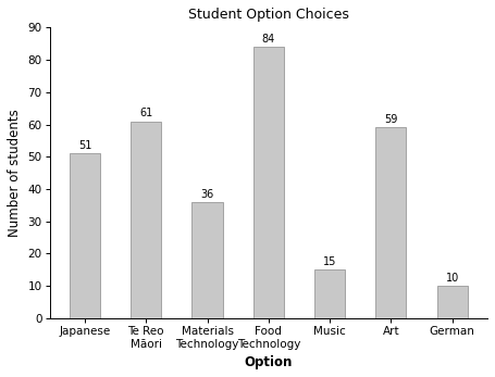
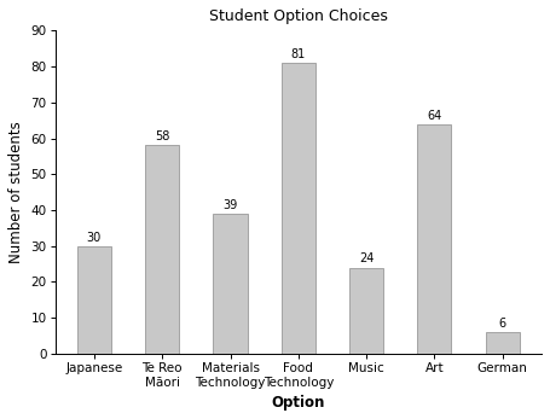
Japanese: 51 -> 30
Te Reo Māori: 61 -> 58
Materials Technology: 36 -> 39
Food Technology: 84 -> 81
Music: 15 -> 24
Art: 59 -> 64
German: 10 -> 6
